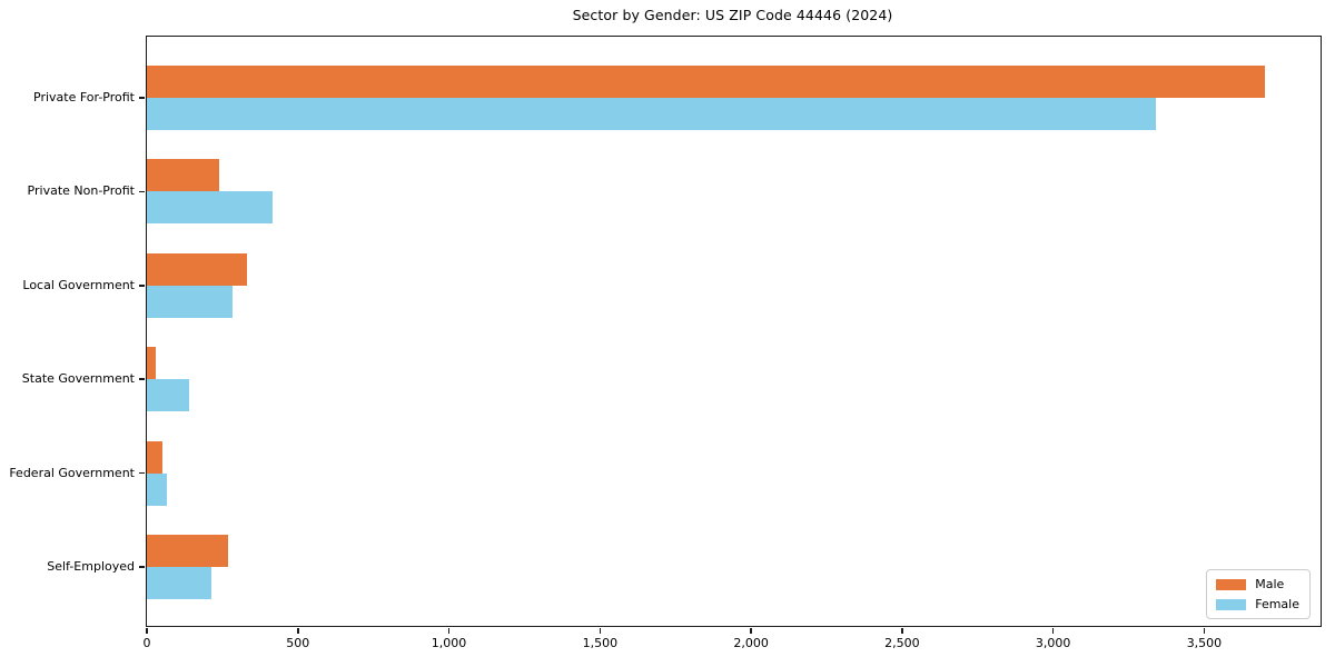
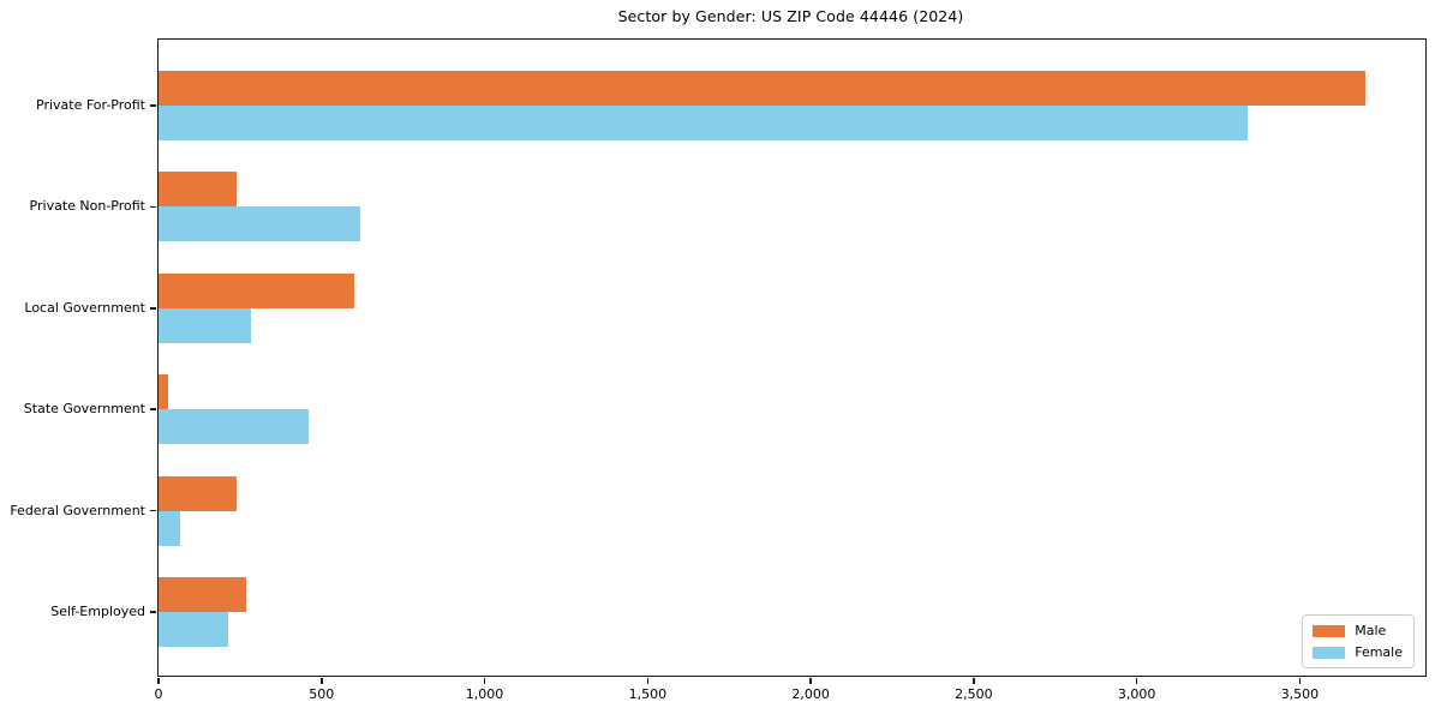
Female/Private Non-Profit: 420 -> 620
Male/Local Government: 330 -> 600
Female/State Government: 140 -> 460
Male/Federal Government: 50 -> 240
